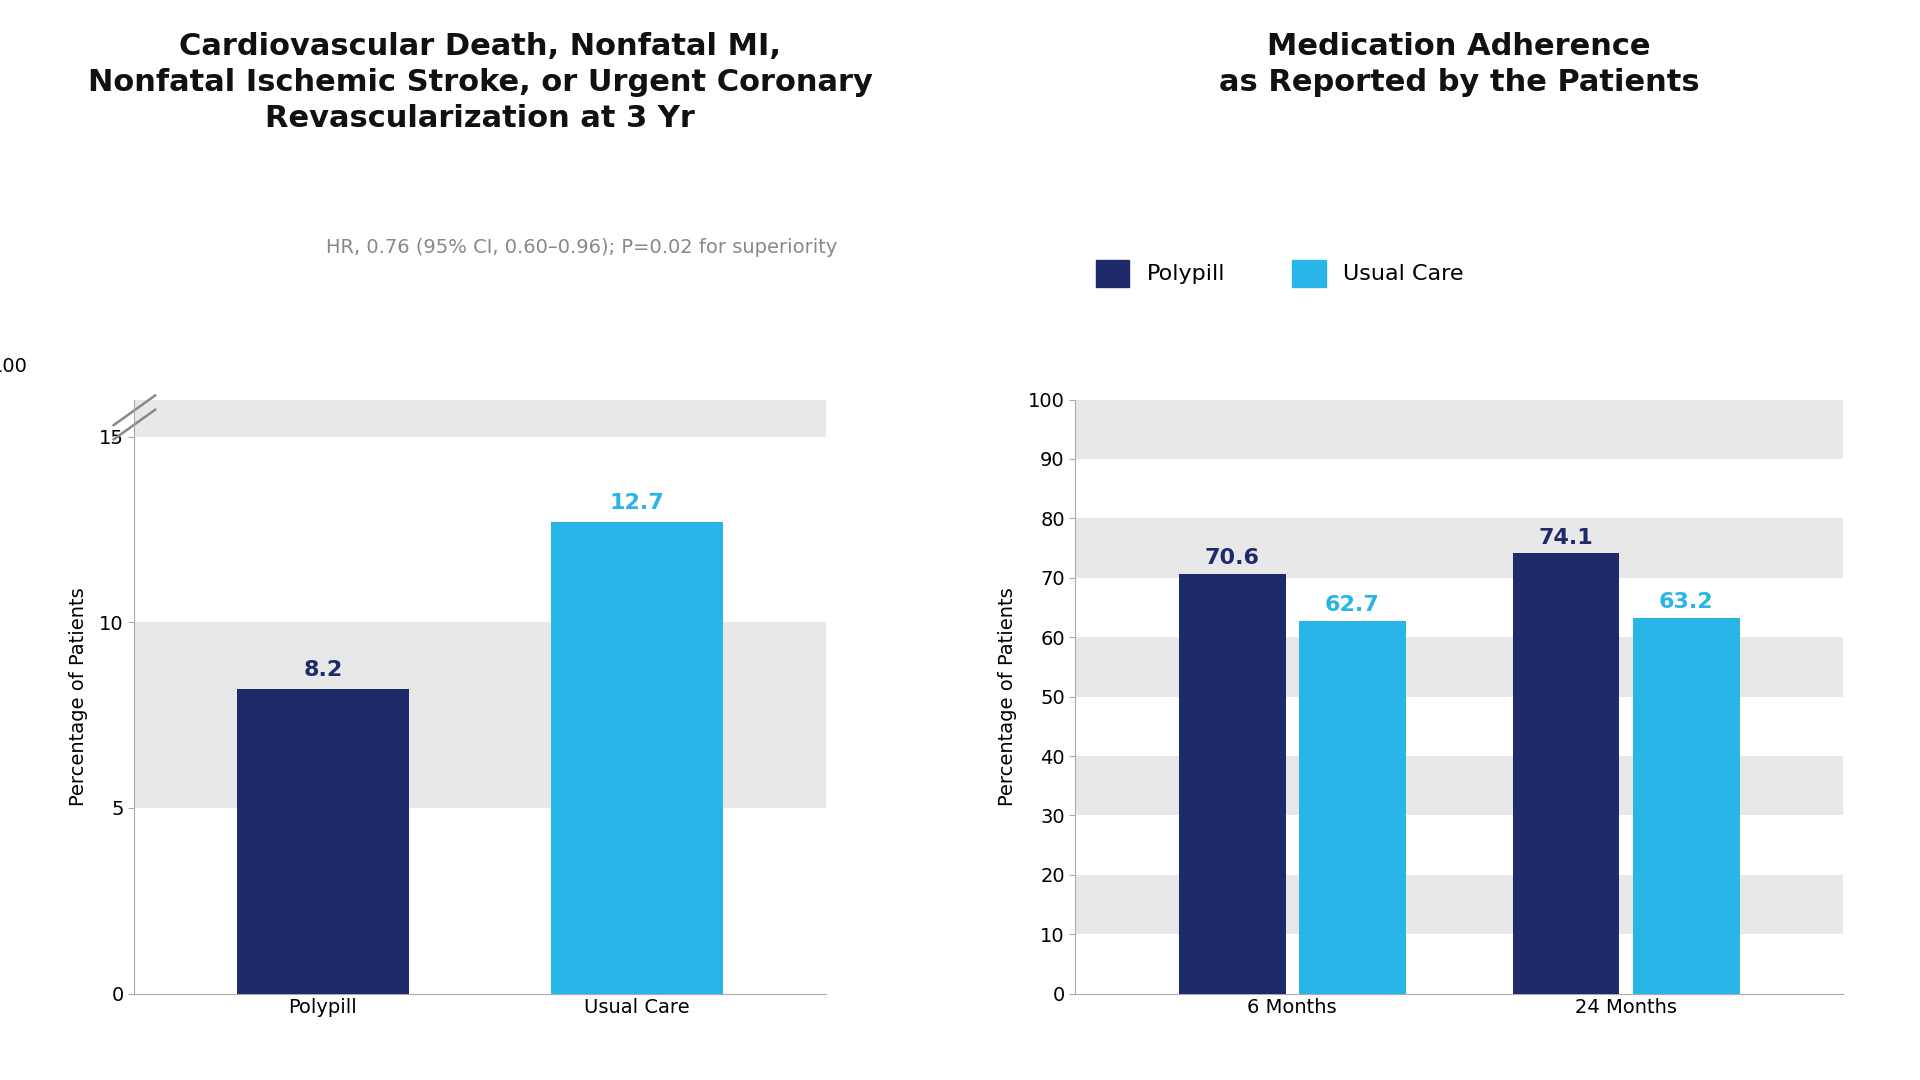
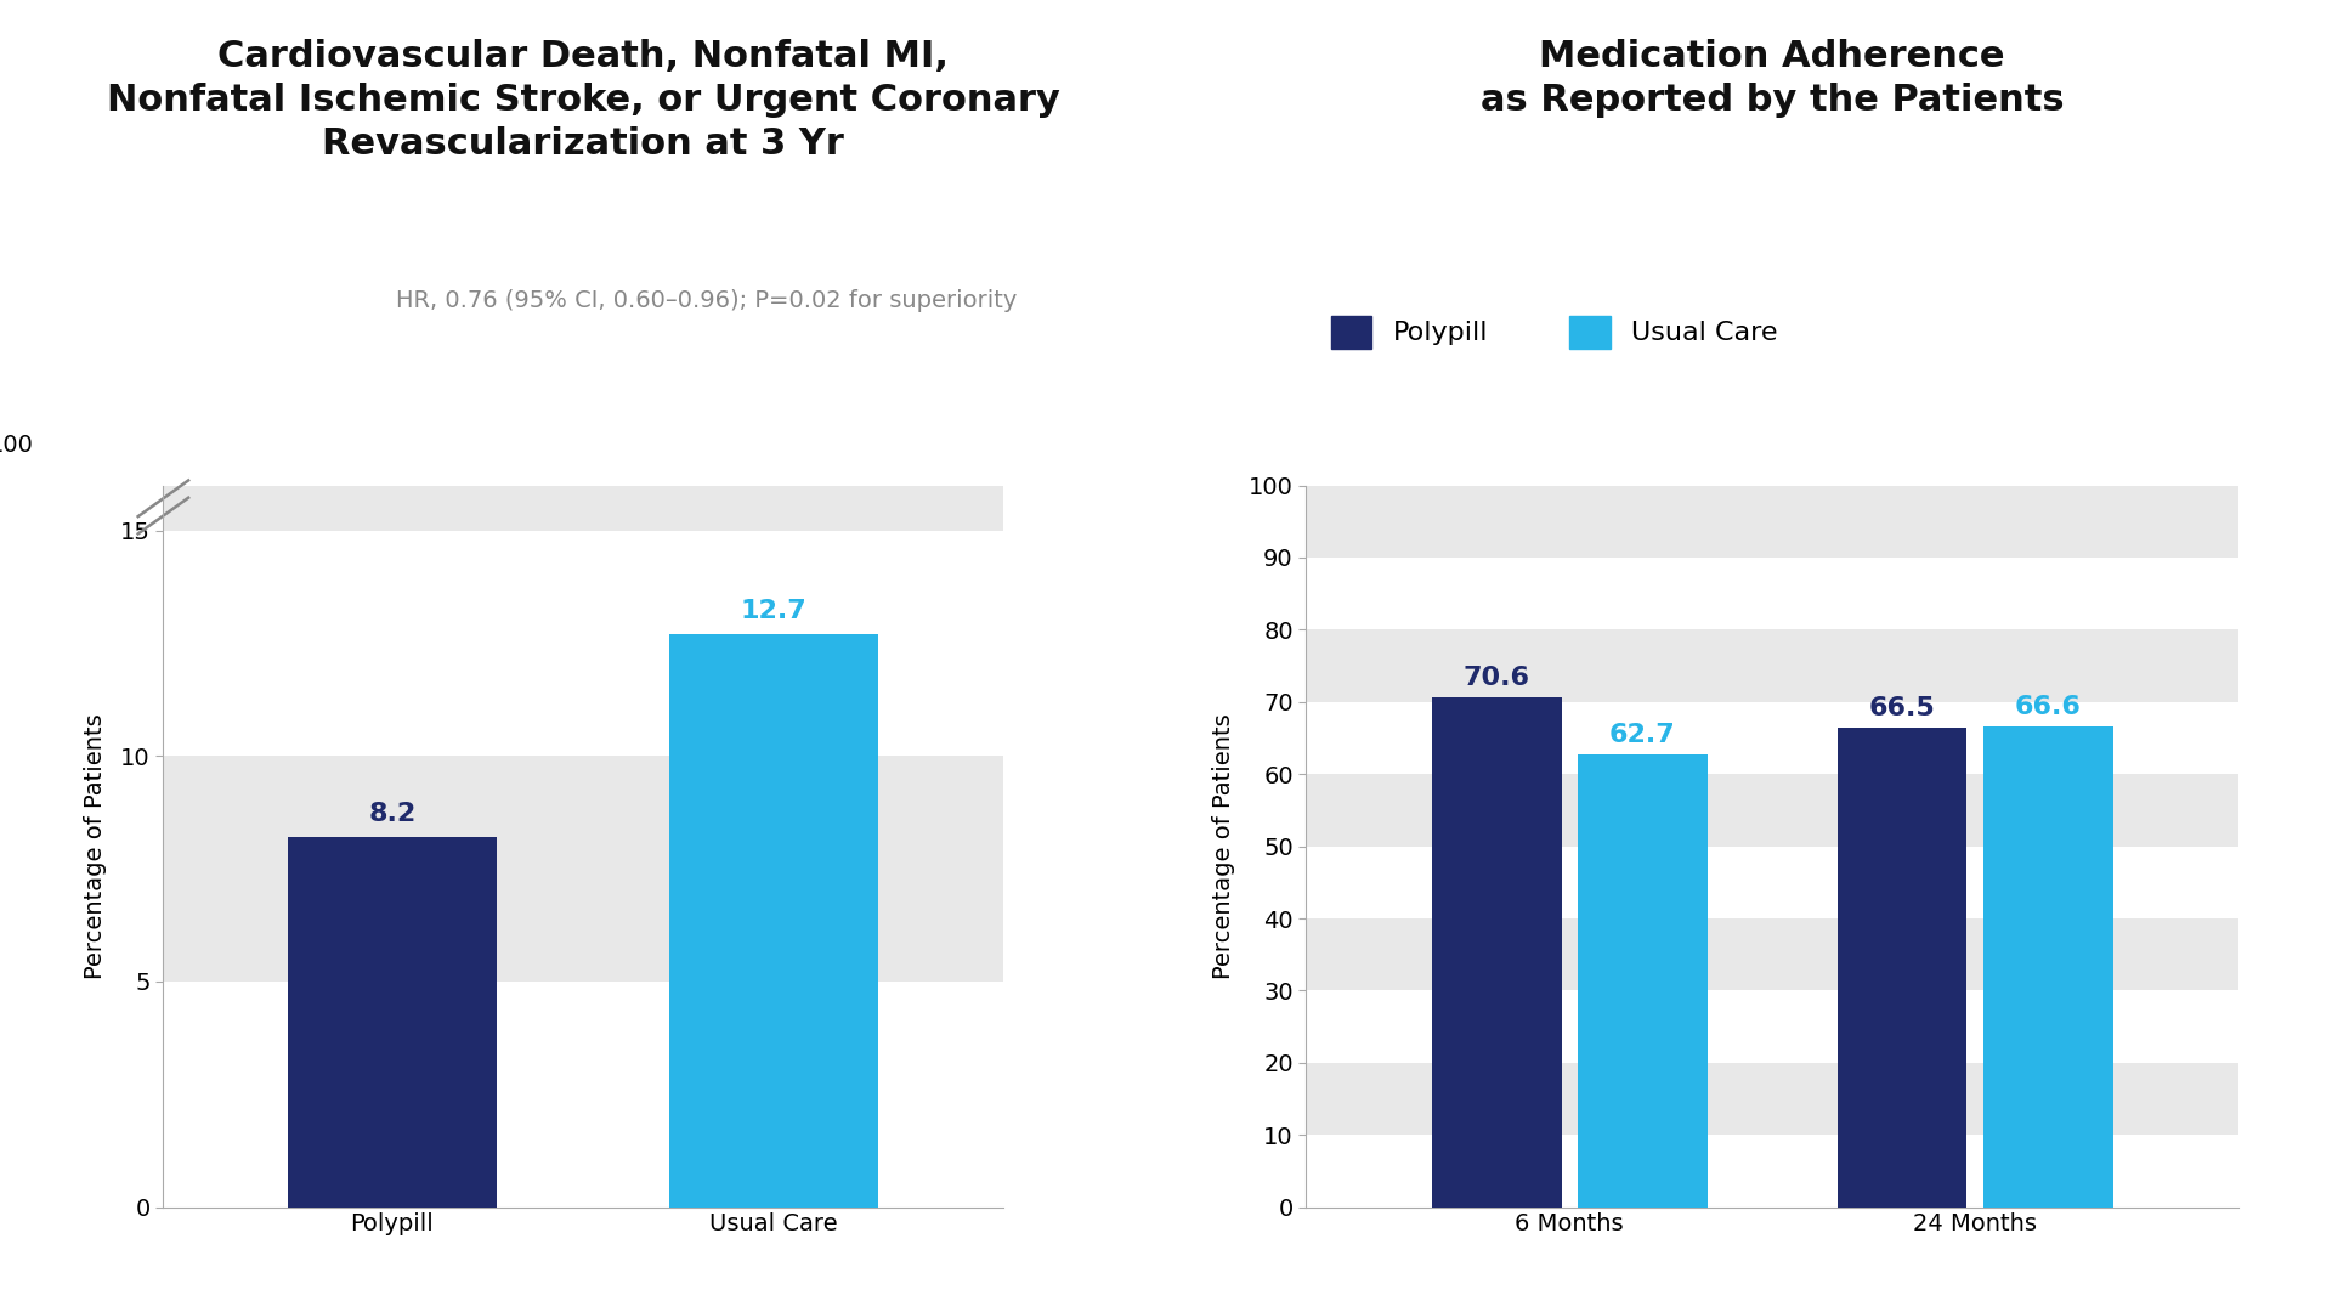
Polypill/24 Months: 74.1 -> 66.5
Usual Care/24 Months: 63.2 -> 66.6
